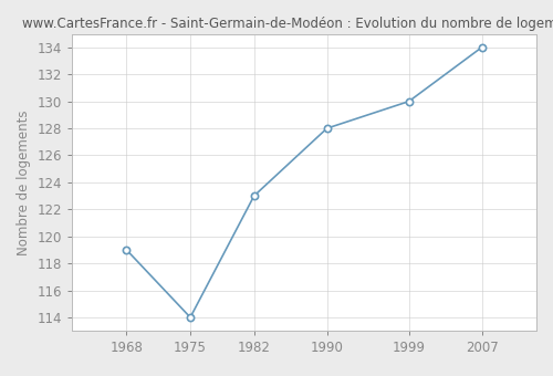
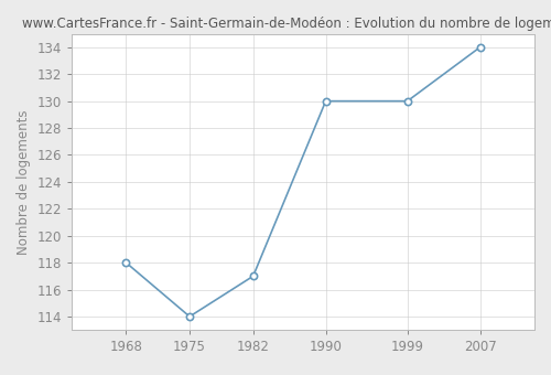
1968: 119 -> 118
1982: 123 -> 117
1990: 128 -> 130
